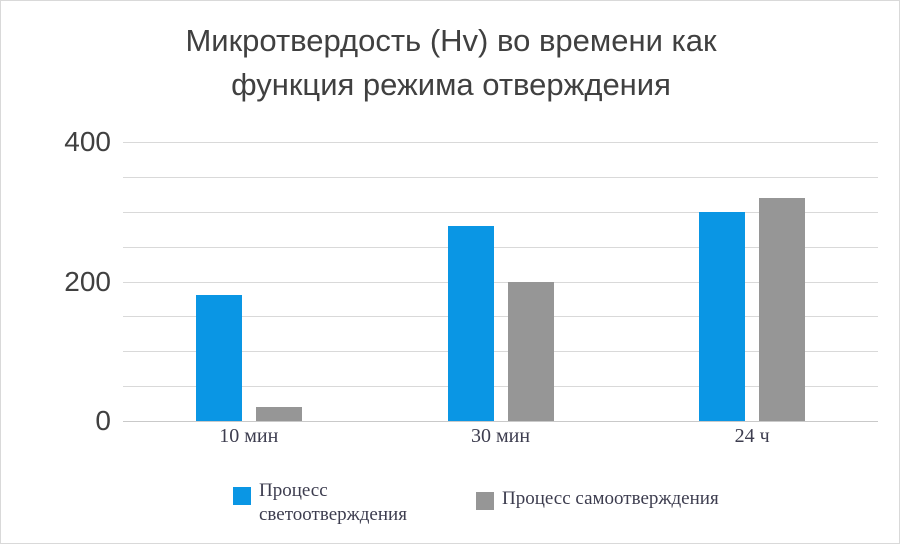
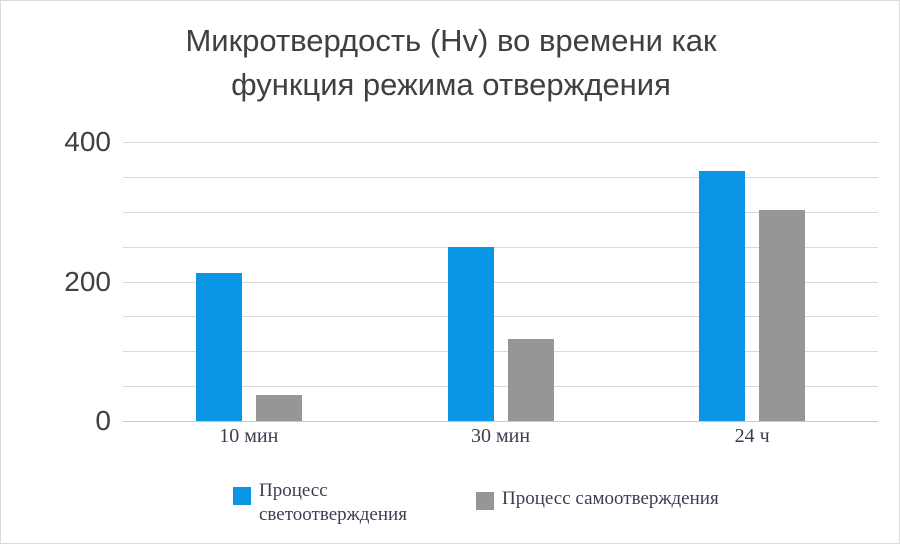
Процесс светоотверждения/10 мин: 180 -> 210
Процесс самоотверждения/10 мин: 20 -> 40
Процесс светоотверждения/30 мин: 280 -> 250
Процесс самоотверждения/30 мин: 200 -> 120
Процесс светоотверждения/24 ч: 300 -> 360
Процесс самоотверждения/24 ч: 320 -> 300
